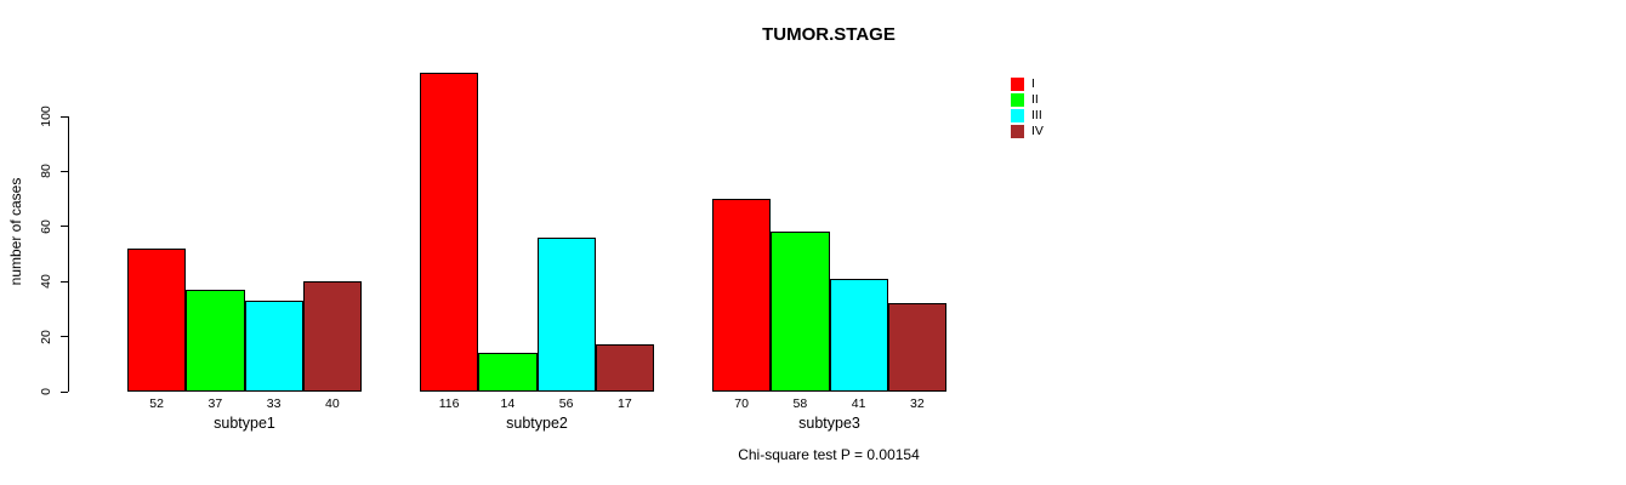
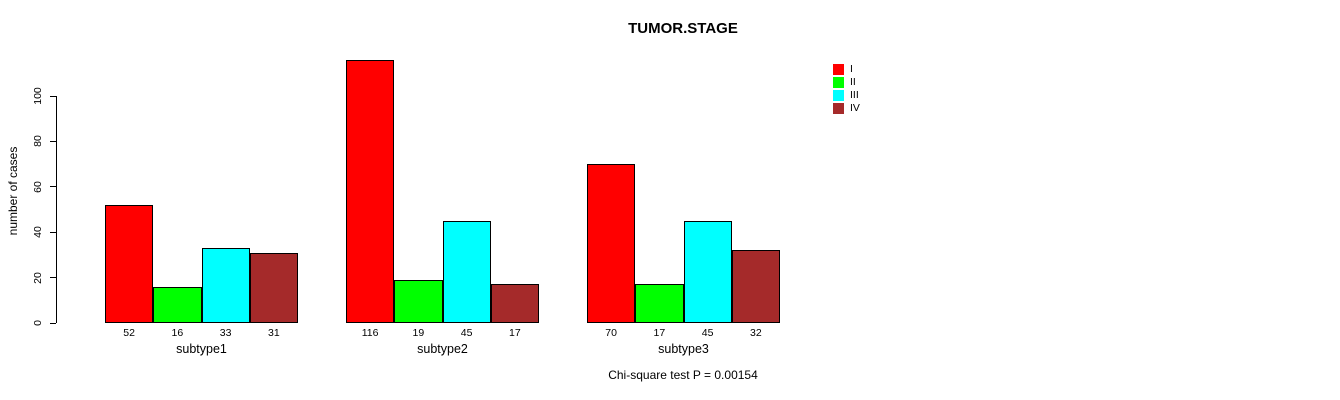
II/subtype1: 37 -> 16
IV/subtype1: 40 -> 31
II/subtype2: 14 -> 19
III/subtype2: 56 -> 45
II/subtype3: 58 -> 17
III/subtype3: 41 -> 45
